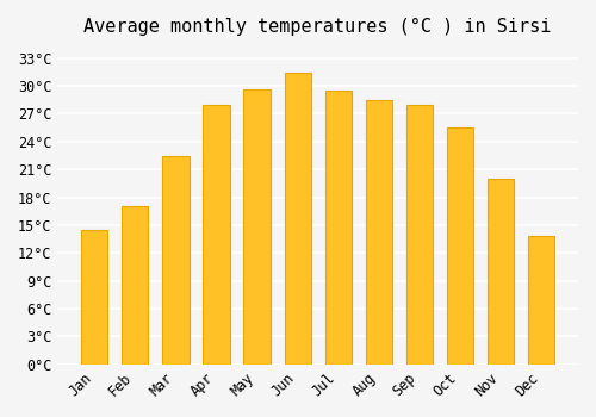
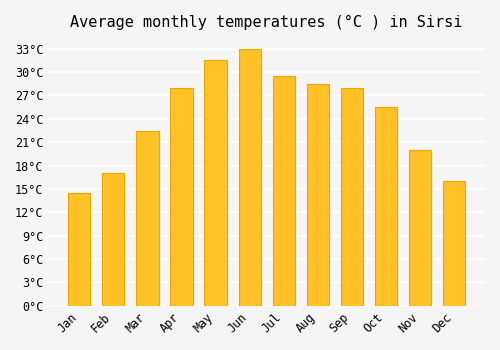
May: 29.6°C -> 31.5°C
Jun: 31.4°C -> 33.0°C
Dec: 13.8°C -> 16.0°C
